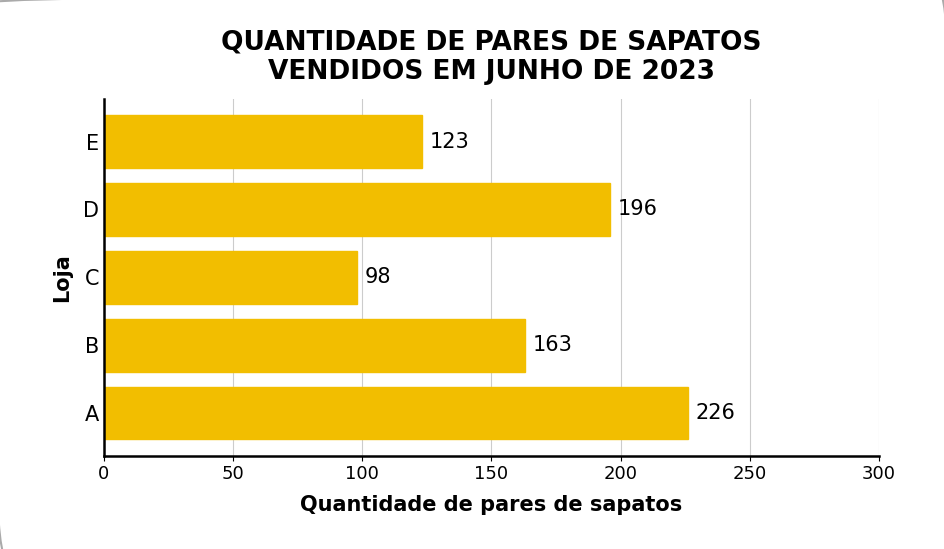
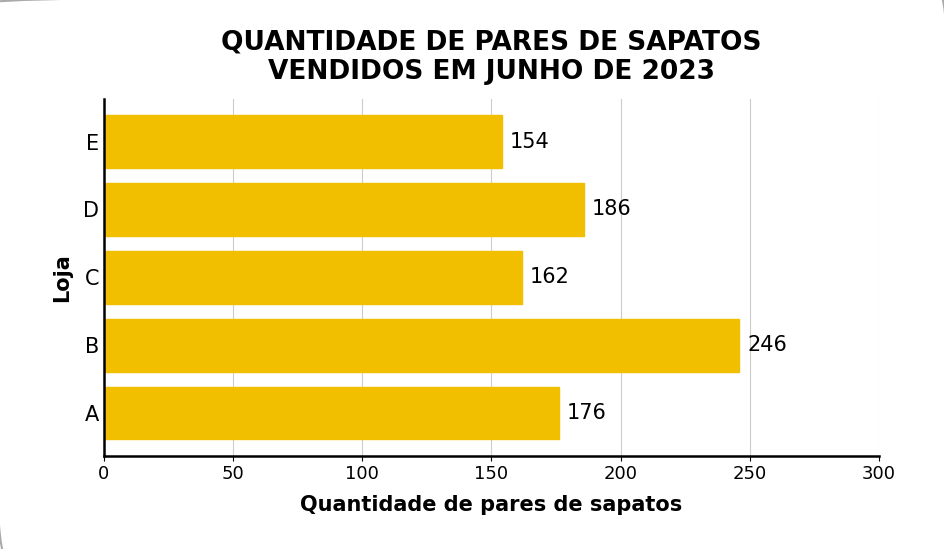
E: 123 -> 154
D: 196 -> 186
C: 98 -> 162
B: 163 -> 246
A: 226 -> 176
